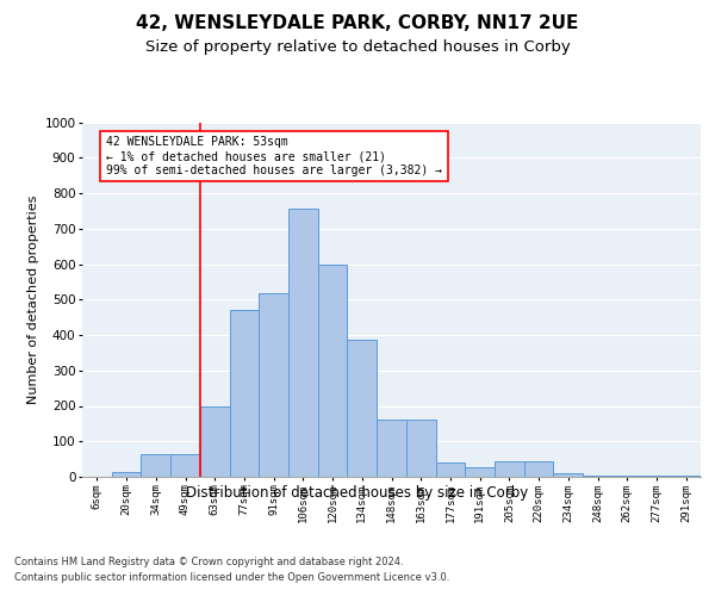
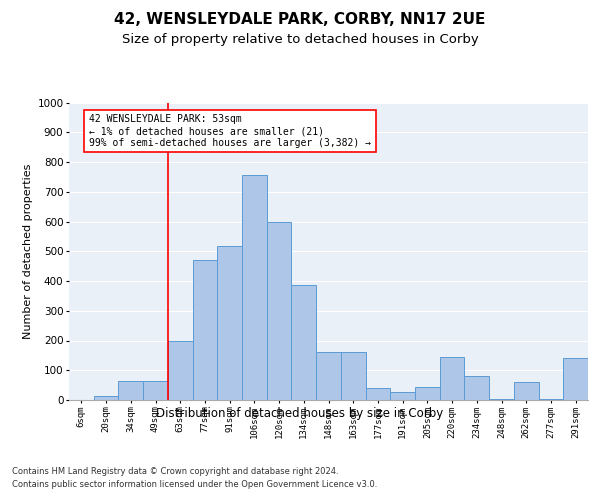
220sqm: 45 -> 145
234sqm: 10 -> 80
262sqm: 3 -> 60
291sqm: 3 -> 140
